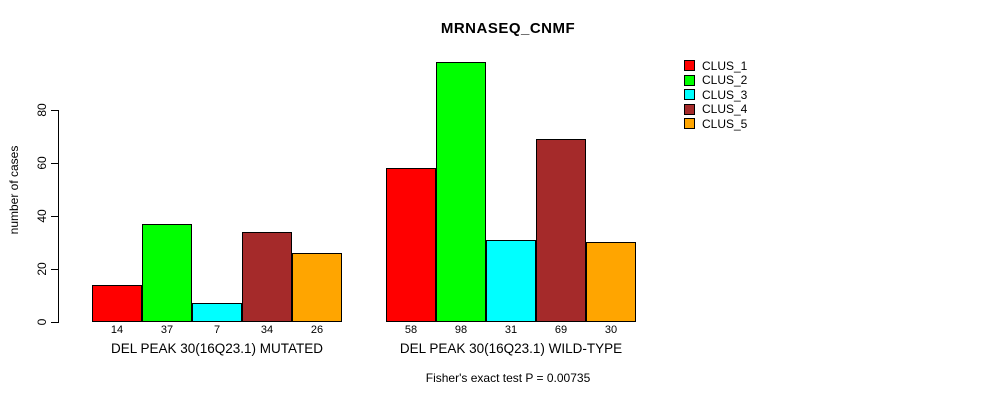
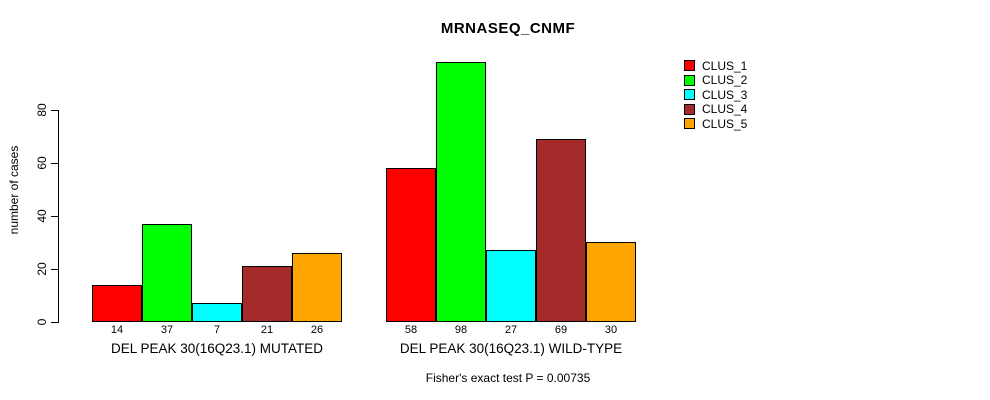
CLUS_4/DEL PEAK 30(16Q23.1) MUTATED: 34 -> 21
CLUS_3/DEL PEAK 30(16Q23.1) WILD-TYPE: 31 -> 27
